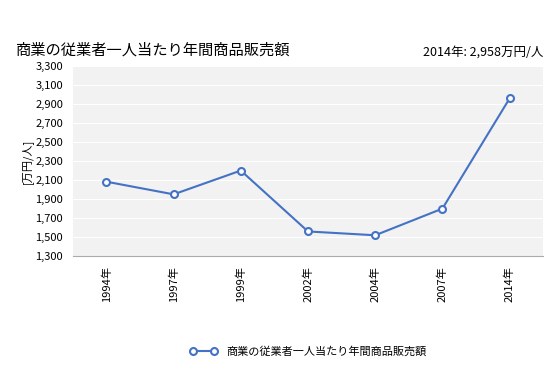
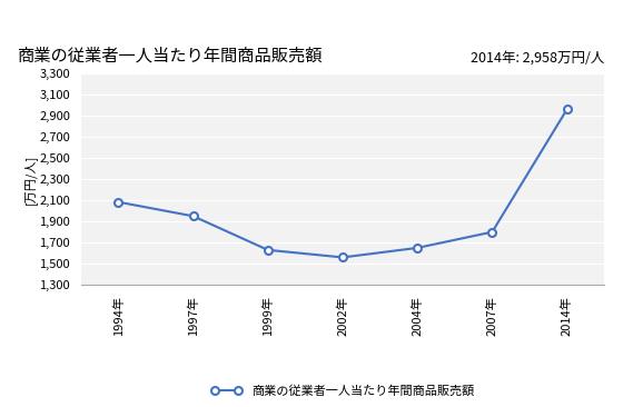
1999年: 2,200 -> 1,630
2004年: 1,520 -> 1,650
